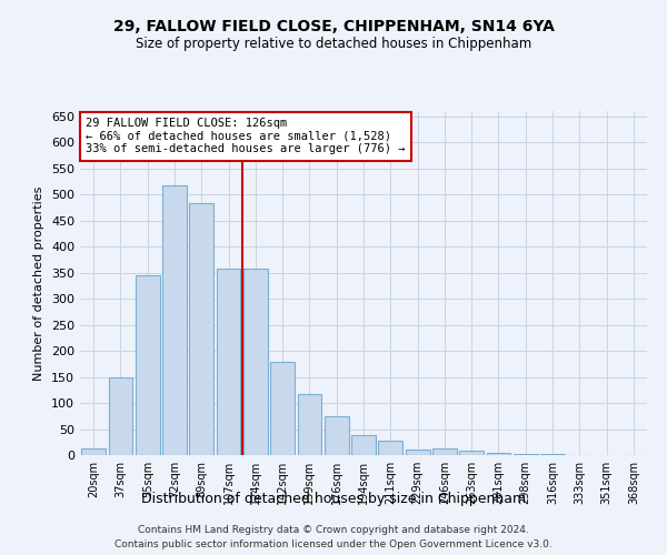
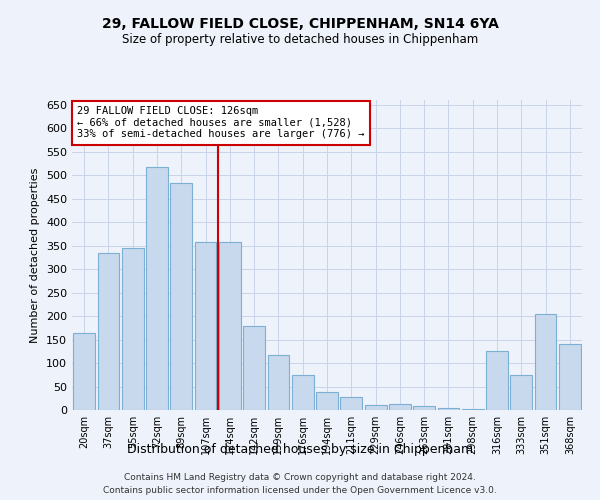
20sqm: 13 -> 165
37sqm: 148 -> 335
316sqm: 2 -> 125
333sqm: 1 -> 75
351sqm: 1 -> 205
368sqm: 1 -> 140
